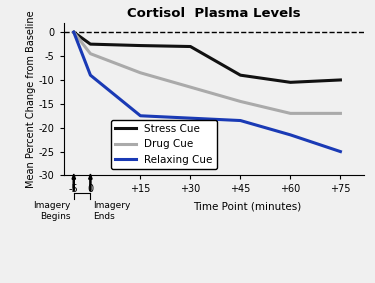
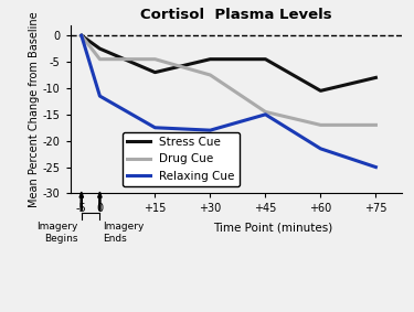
Relaxing Cue/0: -9.0 -> -11.5
Stress Cue/+15: -2.8 -> -7.0
Drug Cue/+15: -8.5 -> -4.5
Stress Cue/+30: -3.0 -> -4.5
Drug Cue/+30: -11.5 -> -7.5
Stress Cue/+45: -9.0 -> -4.5
Relaxing Cue/+45: -18.5 -> -15.0
Stress Cue/+75: -10.0 -> -8.0
